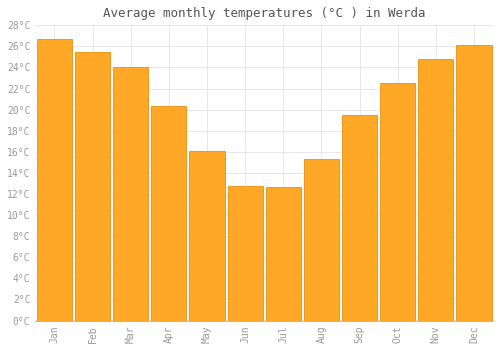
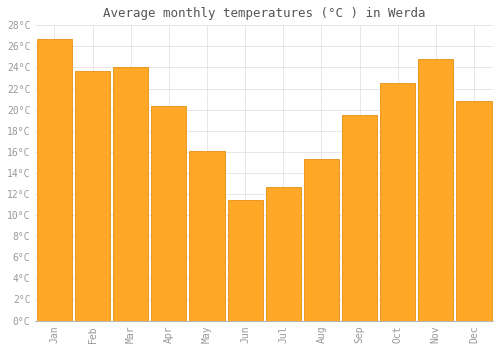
Feb: 25.5°C -> 23.7°C
Jun: 12.8°C -> 11.4°C
Dec: 26.1°C -> 20.8°C
